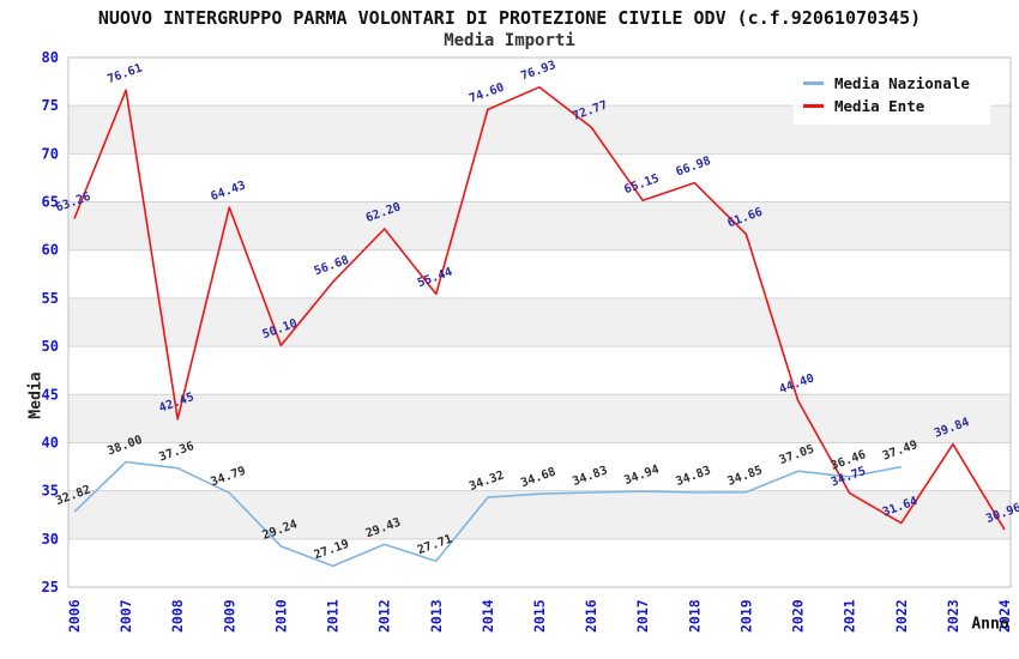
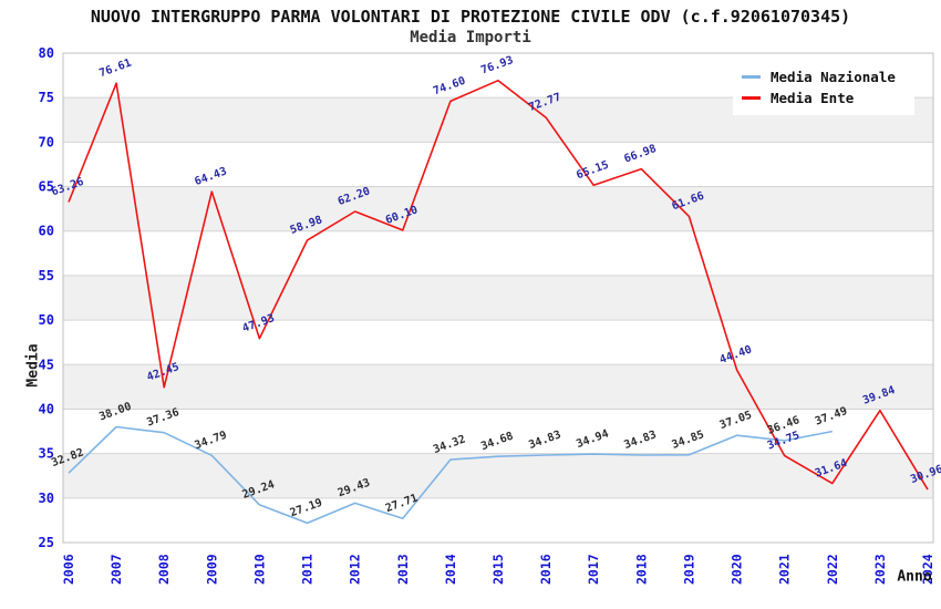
Media Ente/2010: 50.10 -> 47.93
Media Ente/2011: 56.68 -> 58.98
Media Ente/2013: 55.44 -> 60.10
